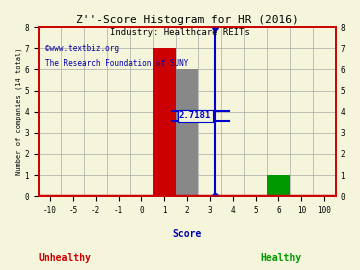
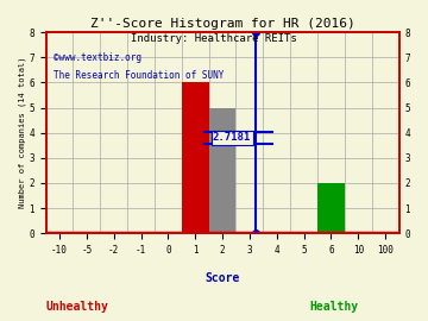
1: 7 -> 6
2: 6 -> 5
6: 1 -> 2
